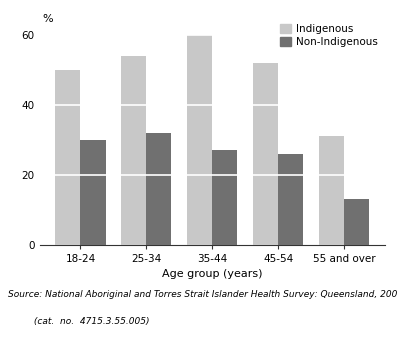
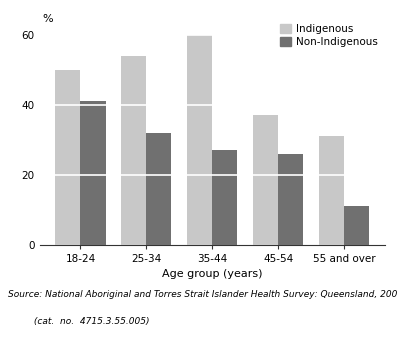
Non-Indigenous/18-24: 30 -> 41
Indigenous/45-54: 52 -> 37
Non-Indigenous/55 and over: 13 -> 11
